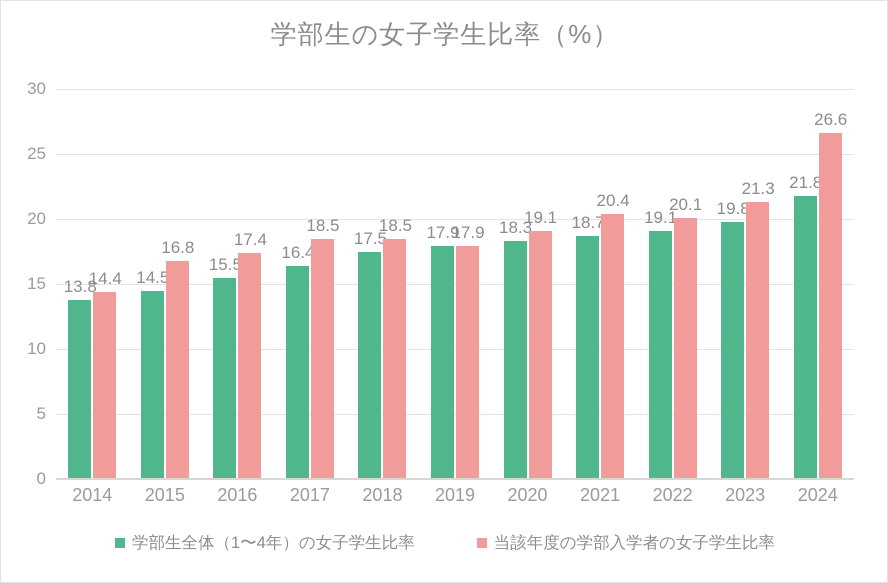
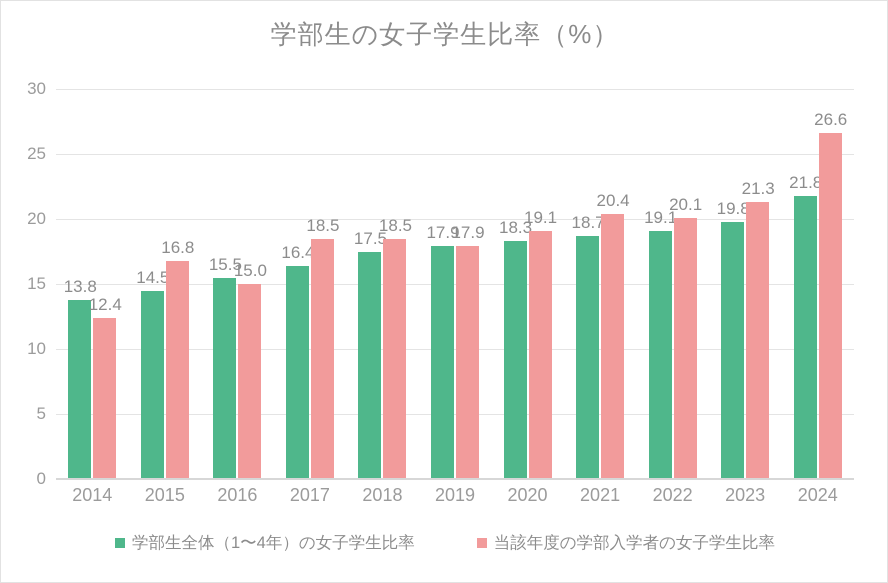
当該年度の学部入学者の女子学生比率/2014: 14.4 -> 12.4
当該年度の学部入学者の女子学生比率/2016: 17.4 -> 15.0
